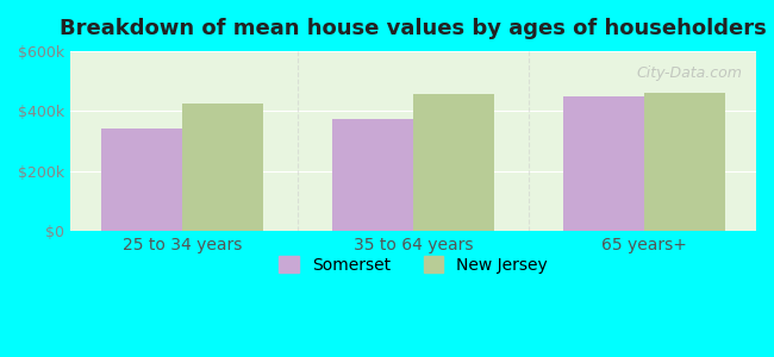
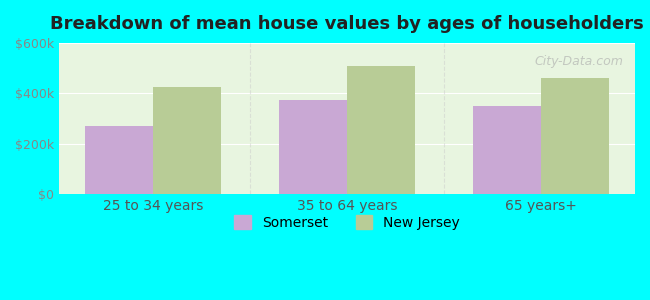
Somerset/25 to 34 years: $340k -> $270k
New Jersey/35 to 64 years: $455k -> $510k
Somerset/65 years+: $450k -> $350k
